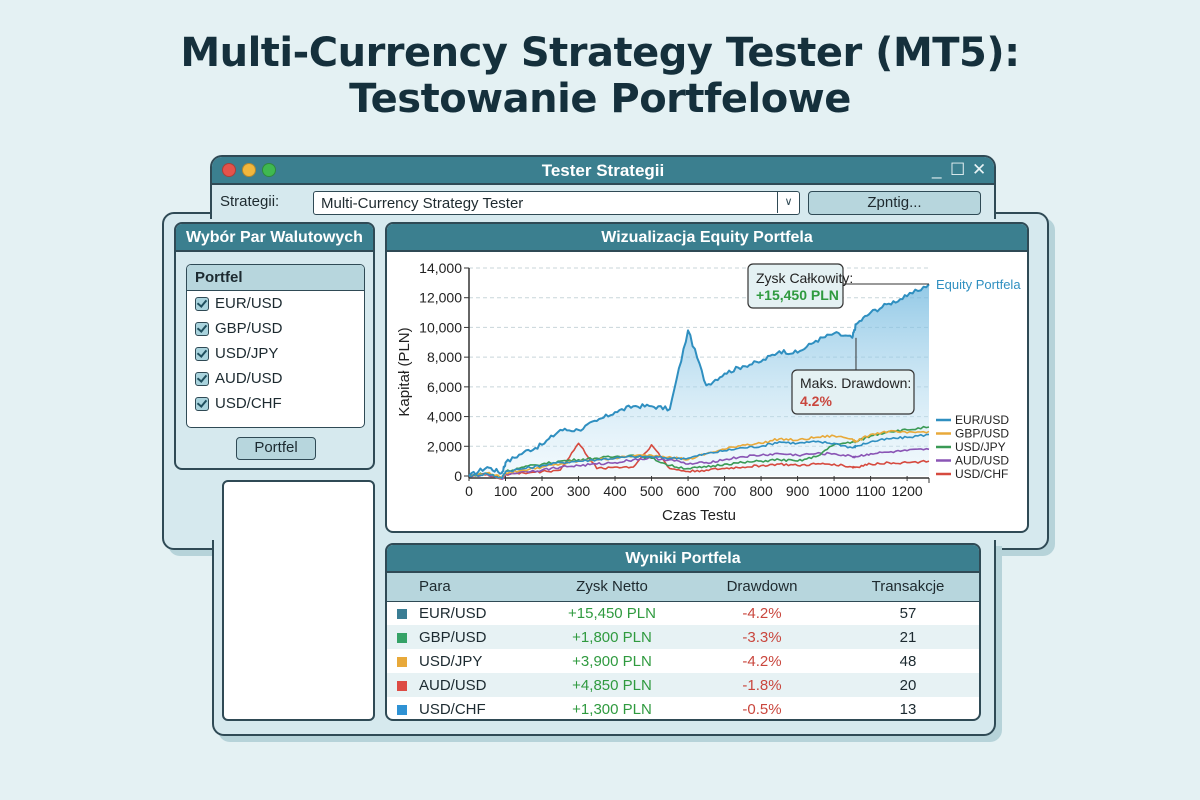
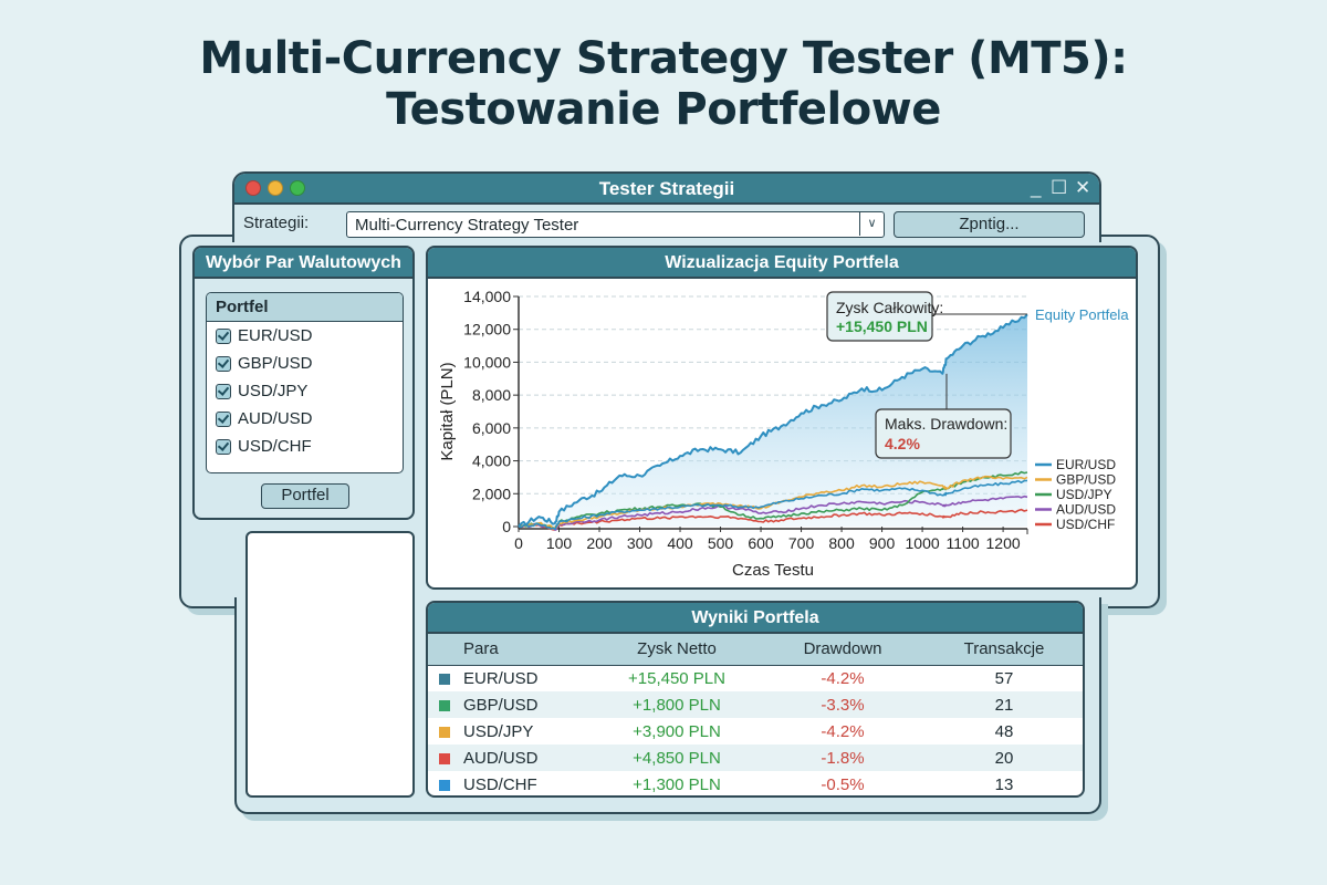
USD/CHF/300: 2200 -> 500
USD/CHF/500: 2100 -> 600
Equity Portfela/600: 9800 -> 5500
